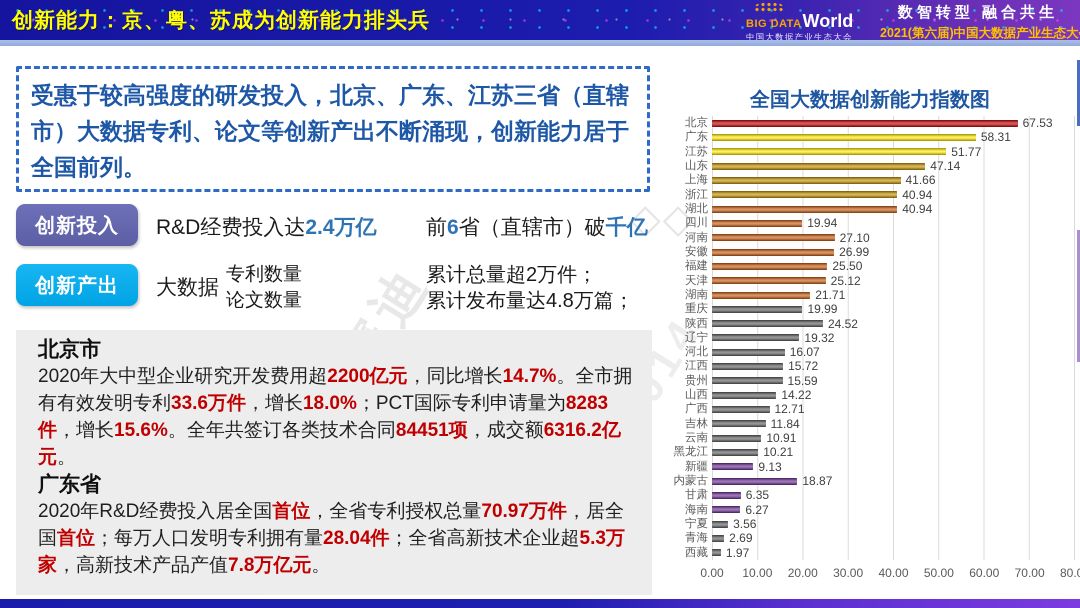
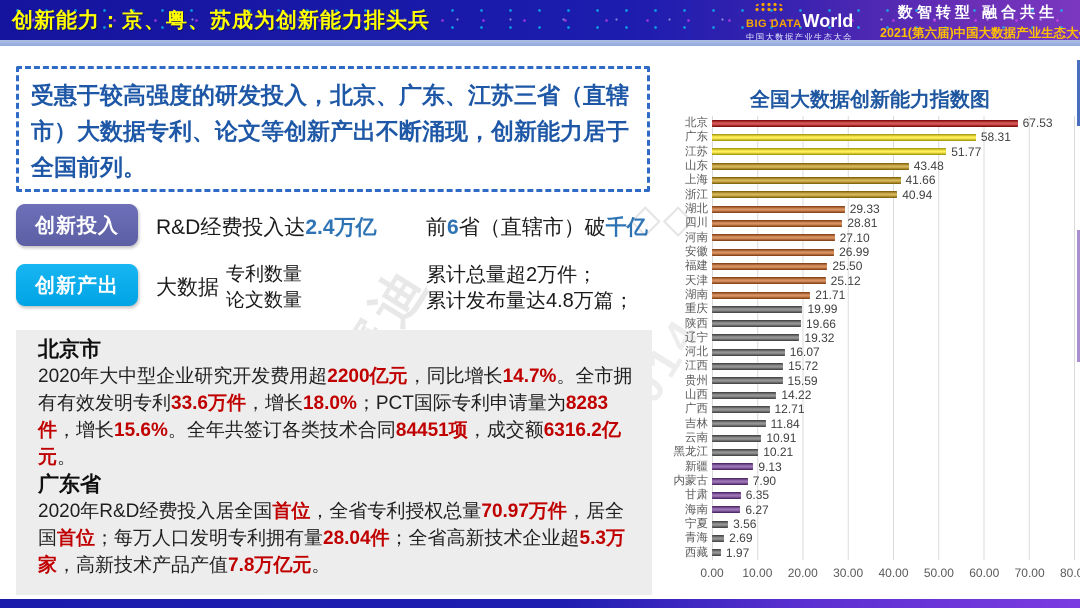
山东: 47.14 -> 43.48
湖北: 40.94 -> 29.33
四川: 19.94 -> 28.81
陕西: 24.52 -> 19.66
内蒙古: 18.87 -> 7.90
